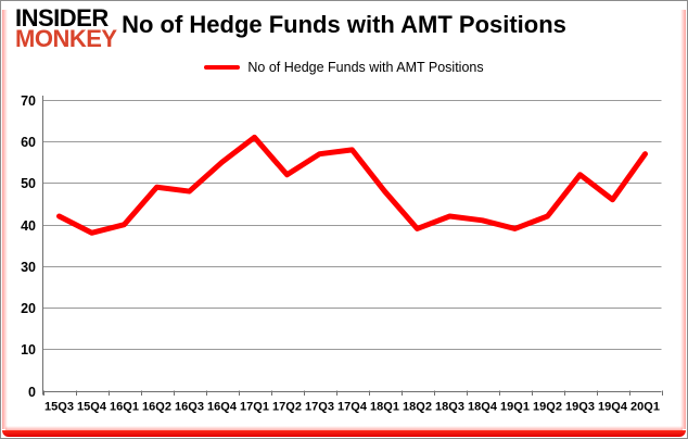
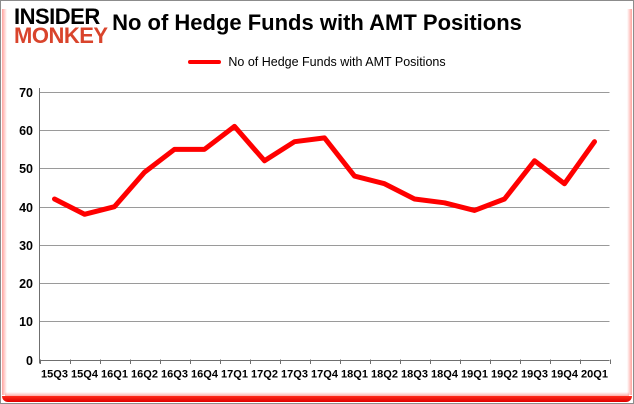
16Q3: 48 -> 55
18Q2: 39 -> 46
